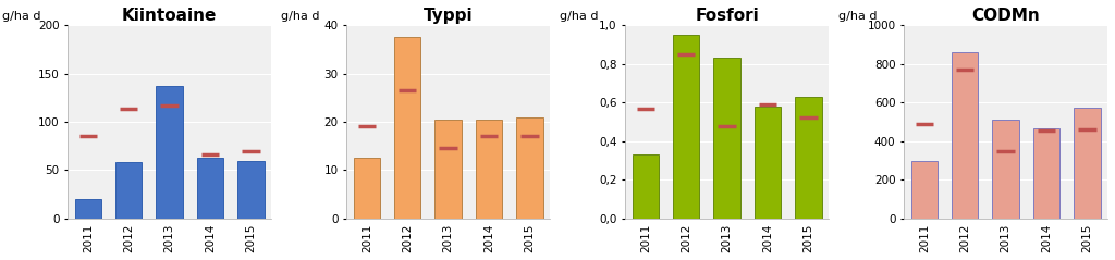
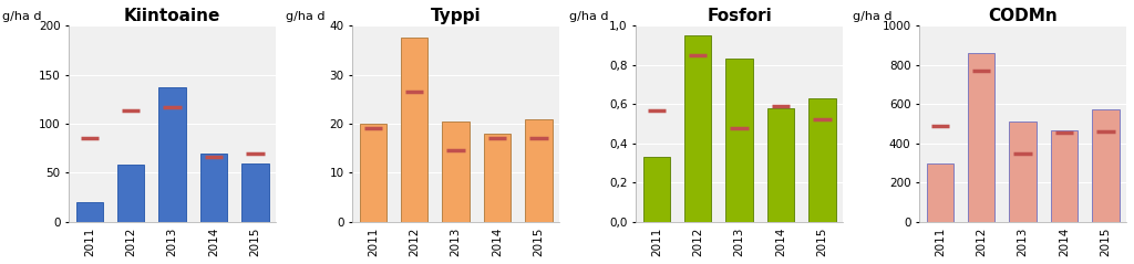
Kiintoaine/2014: 63 -> 70
Typpi/2011: 12.5 -> 20.0
Typpi/2014: 20.5 -> 18.0
